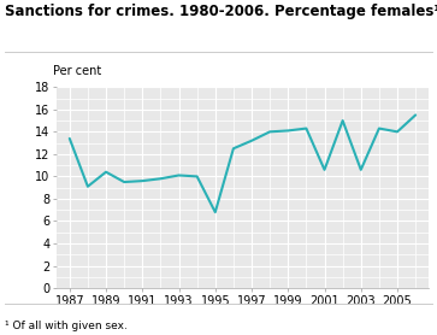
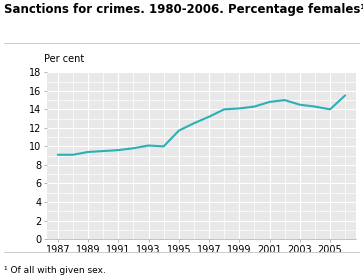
1987: 13.4 -> 9.1
1989: 10.4 -> 9.4
1995: 6.8 -> 11.7
2001: 10.6 -> 14.8
2003: 10.6 -> 14.5
